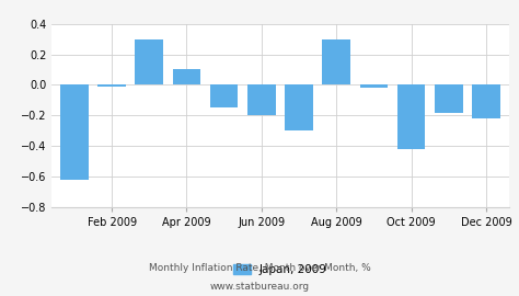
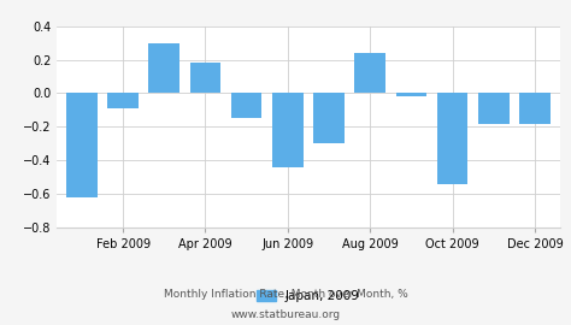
Feb 2009: -0.01 -> -0.09
Apr 2009: 0.10 -> 0.18
Jun 2009: -0.20 -> -0.44
Aug 2009: 0.30 -> 0.24
Oct 2009: -0.42 -> -0.54
Dec 2009: -0.22 -> -0.18
